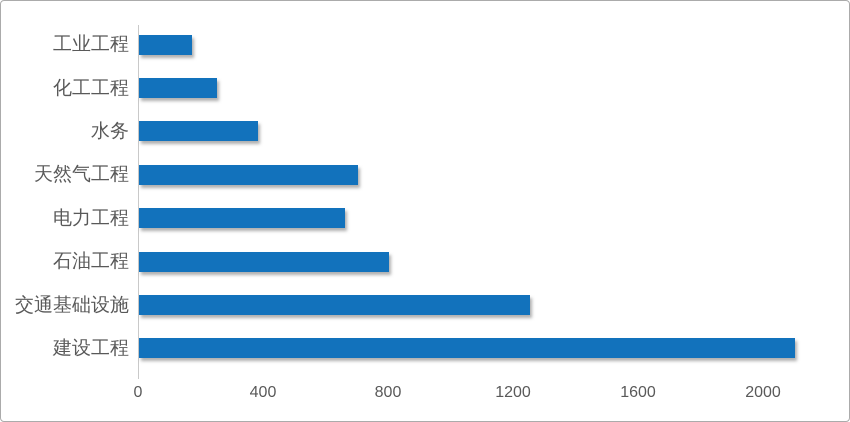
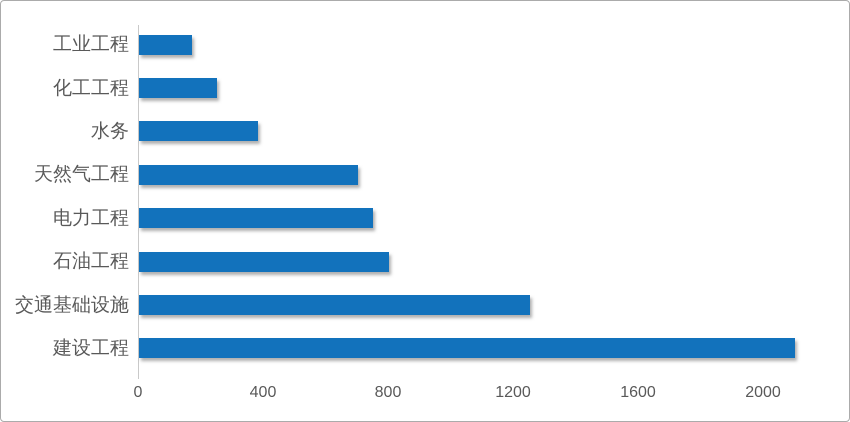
电力工程: 660 -> 750
